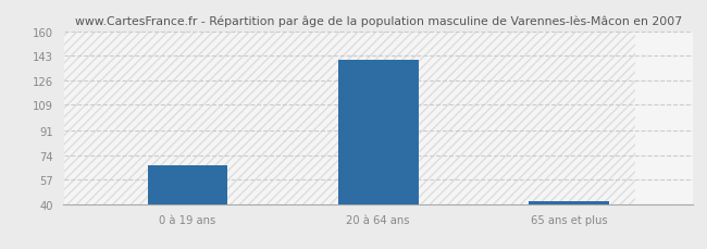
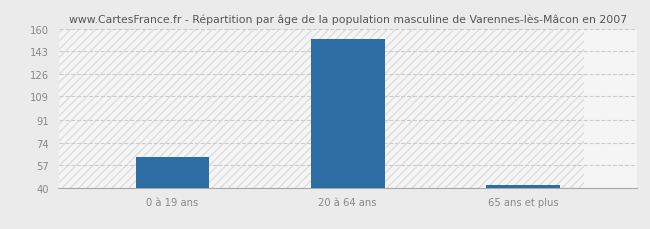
0 à 19 ans: 67 -> 63
20 à 64 ans: 140 -> 152
